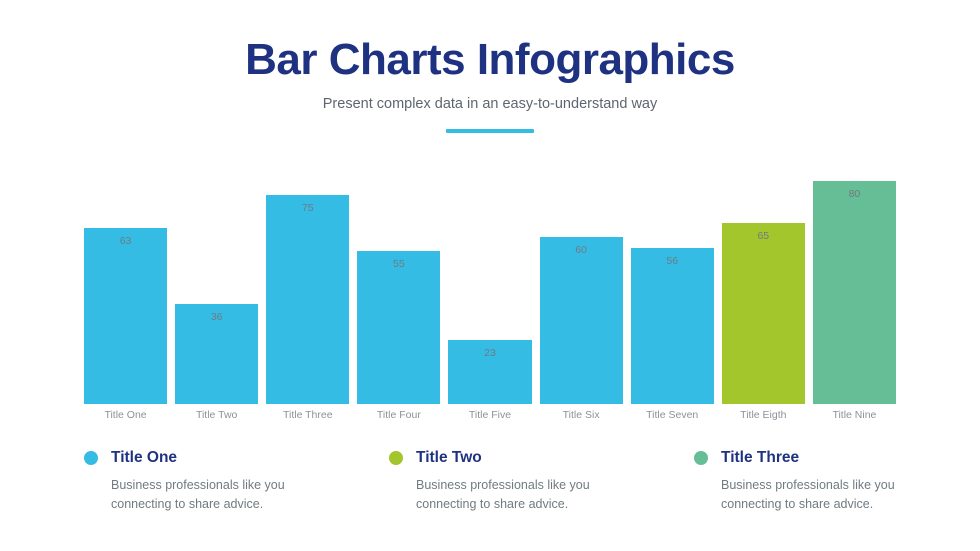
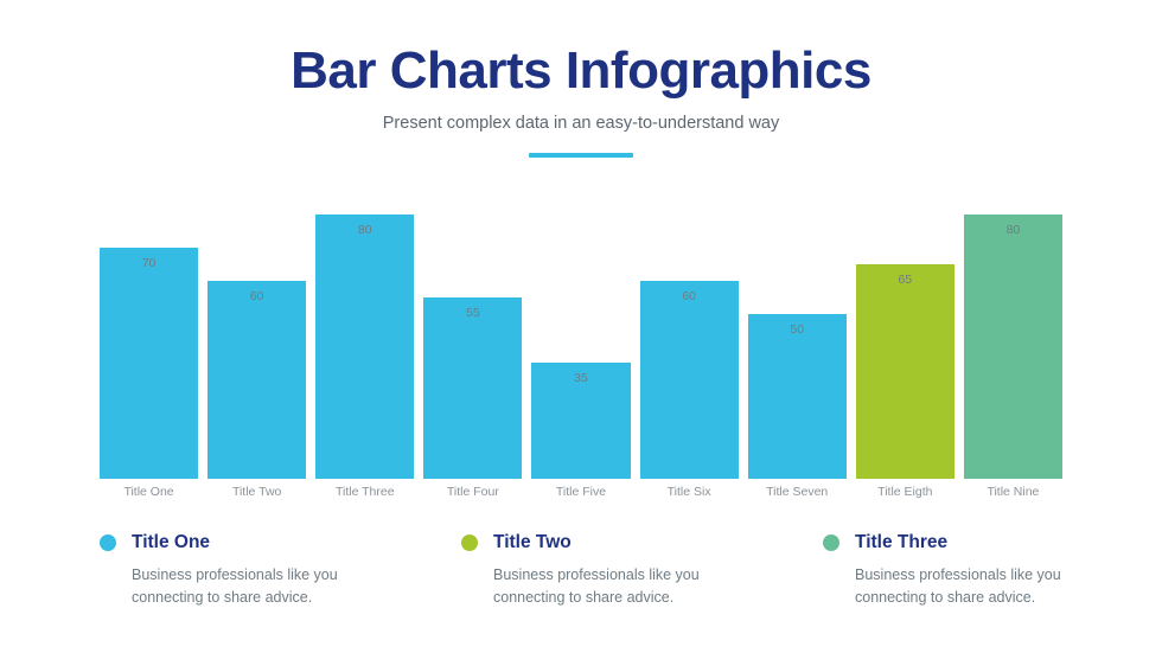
Title One: 63 -> 70
Title Two: 36 -> 60
Title Three: 75 -> 80
Title Five: 23 -> 35
Title Seven: 56 -> 50
